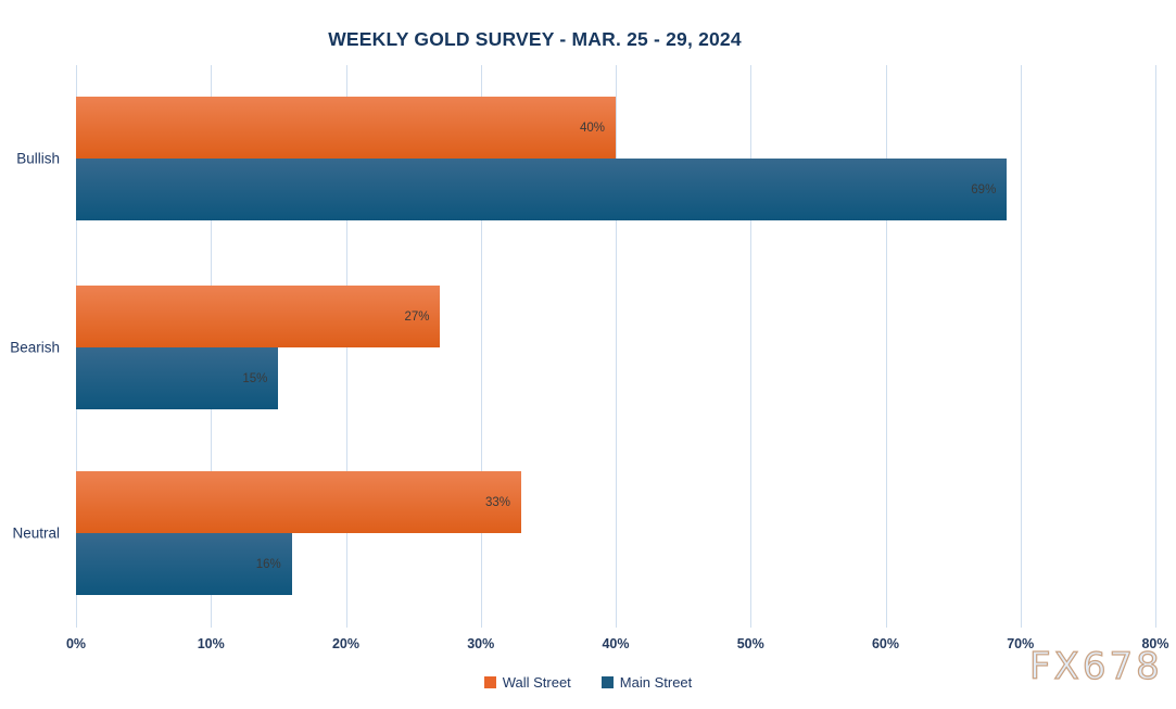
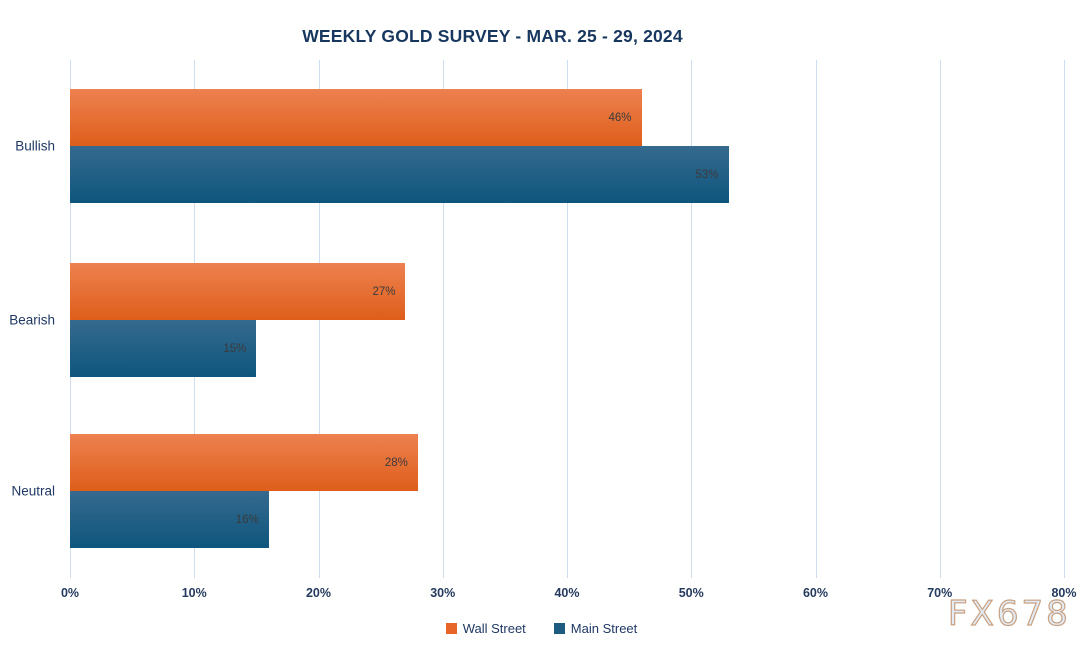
Wall Street/Bullish: 40% -> 46%
Main Street/Bullish: 69% -> 53%
Wall Street/Neutral: 33% -> 28%
